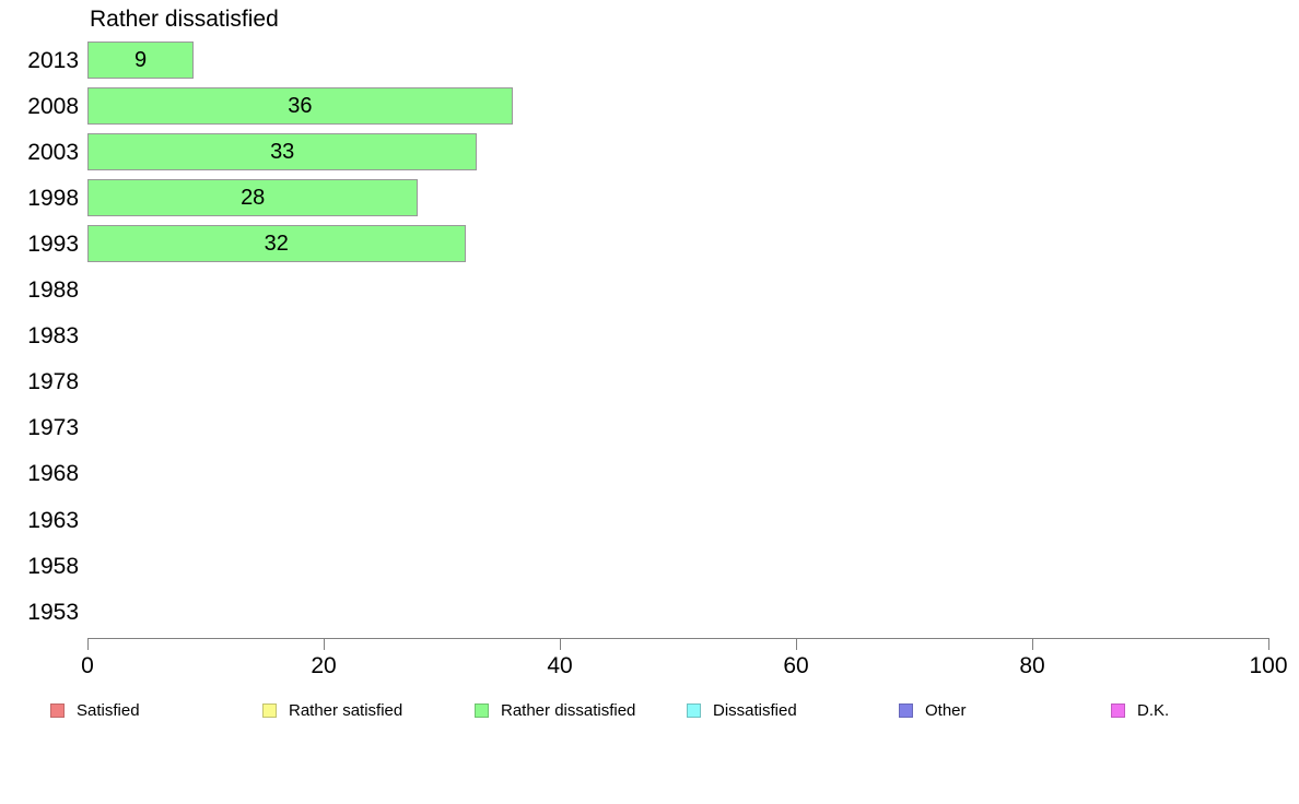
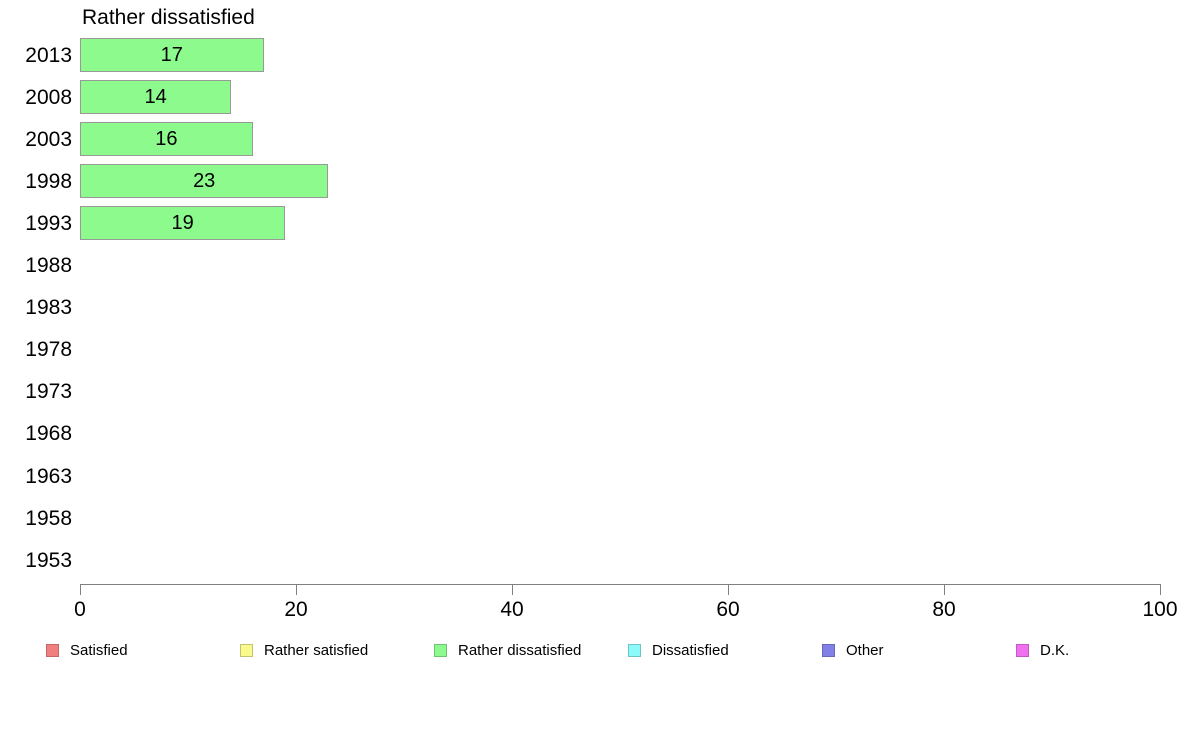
2013: 9 -> 17
2008: 36 -> 14
2003: 33 -> 16
1998: 28 -> 23
1993: 32 -> 19
